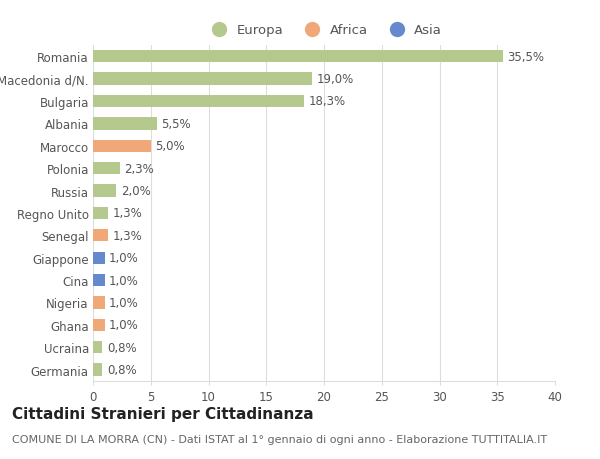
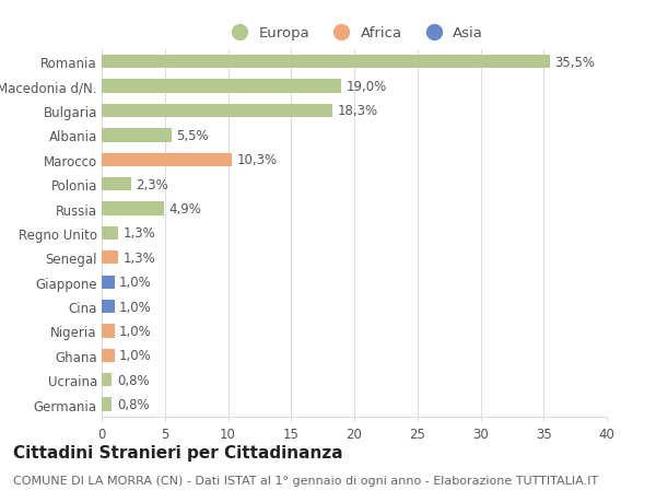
Marocco: 5,0% -> 10,3%
Russia: 2,0% -> 4,9%
